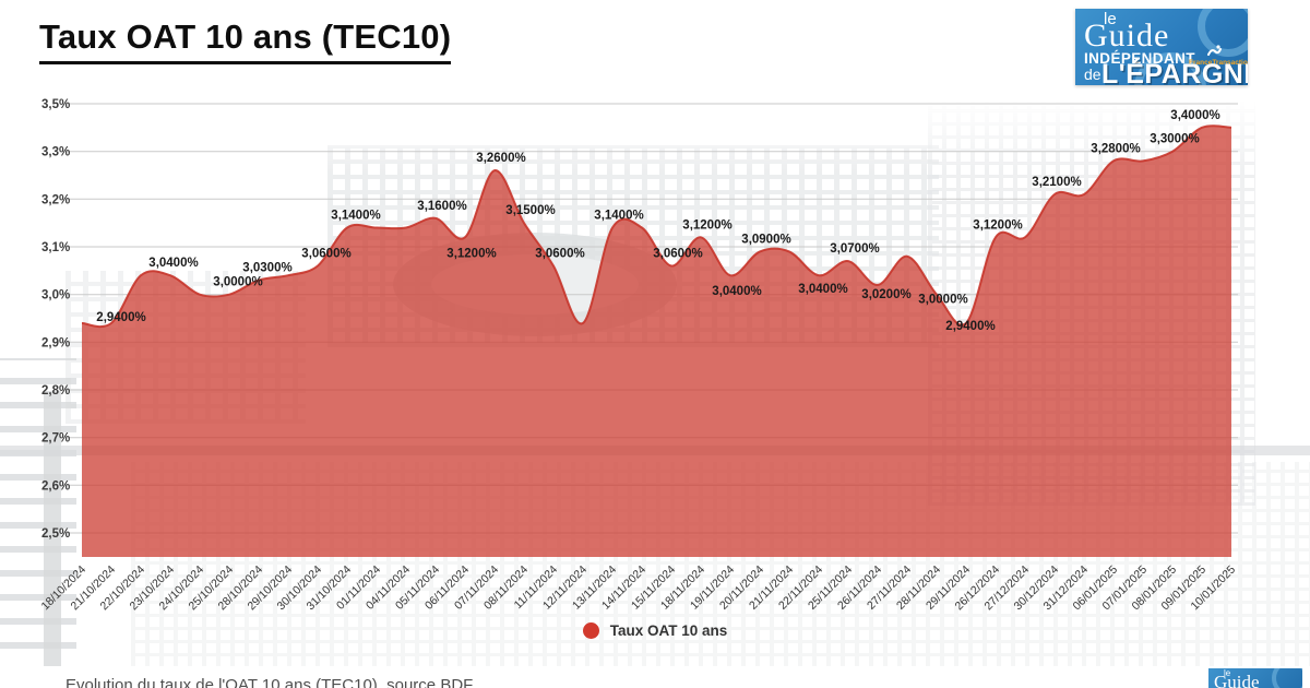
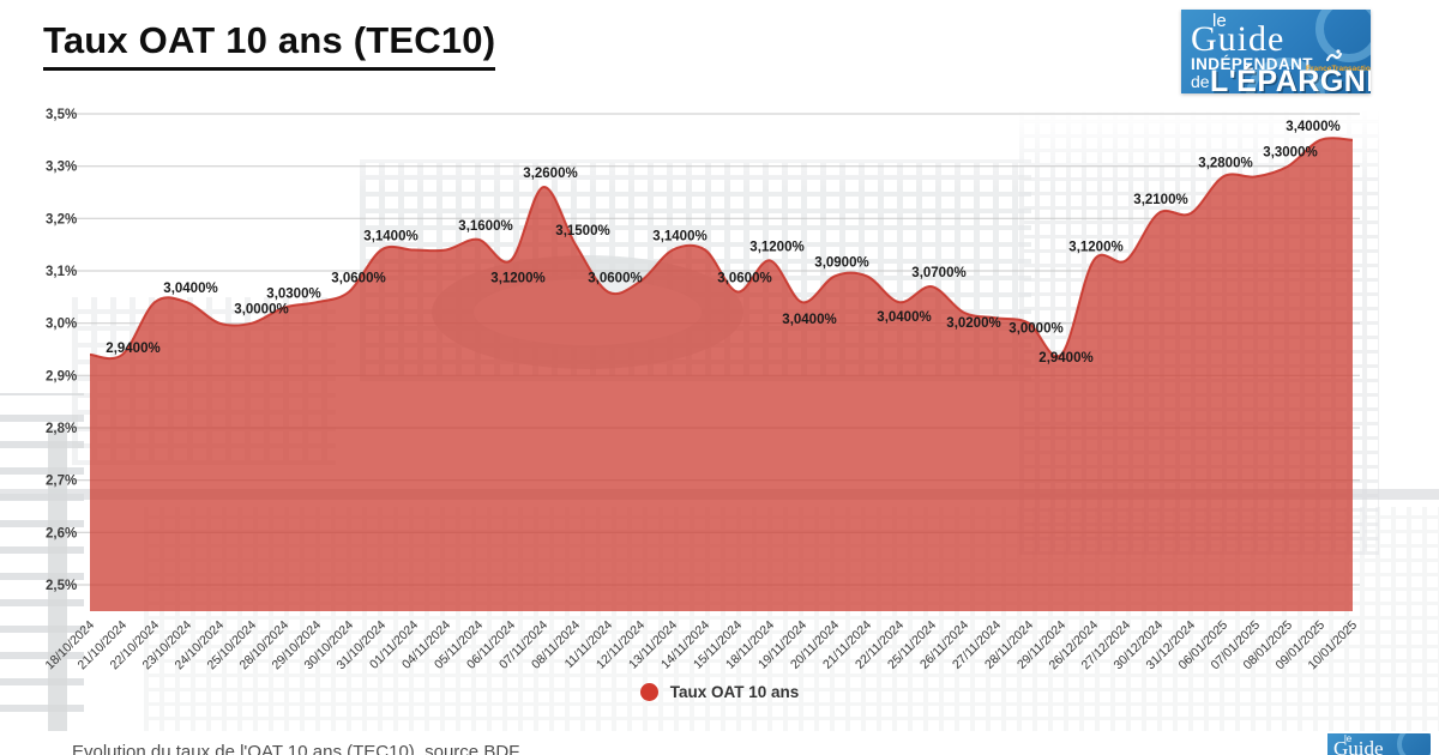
12/11/2024: 2,94% -> 3,08%
27/11/2024: 3,08% -> 3,01%
